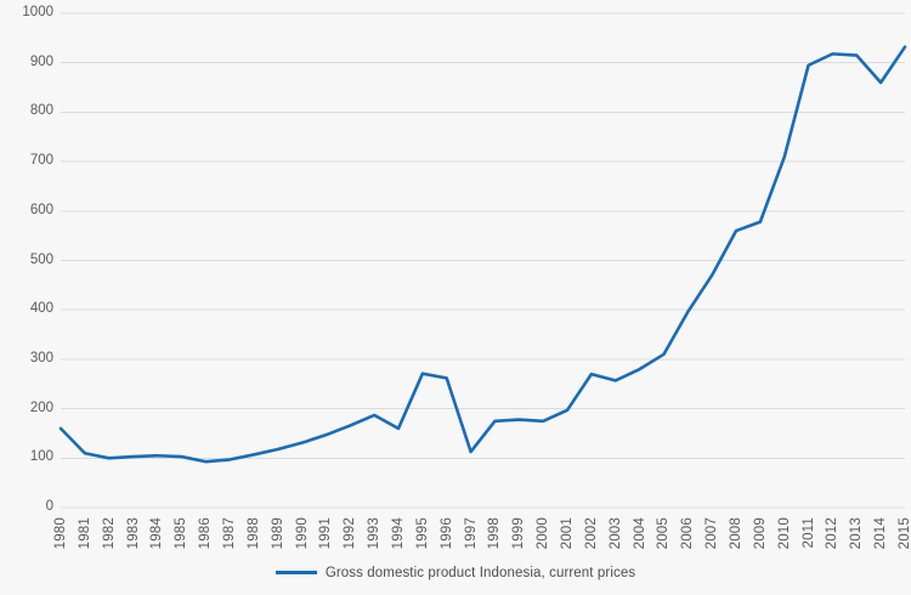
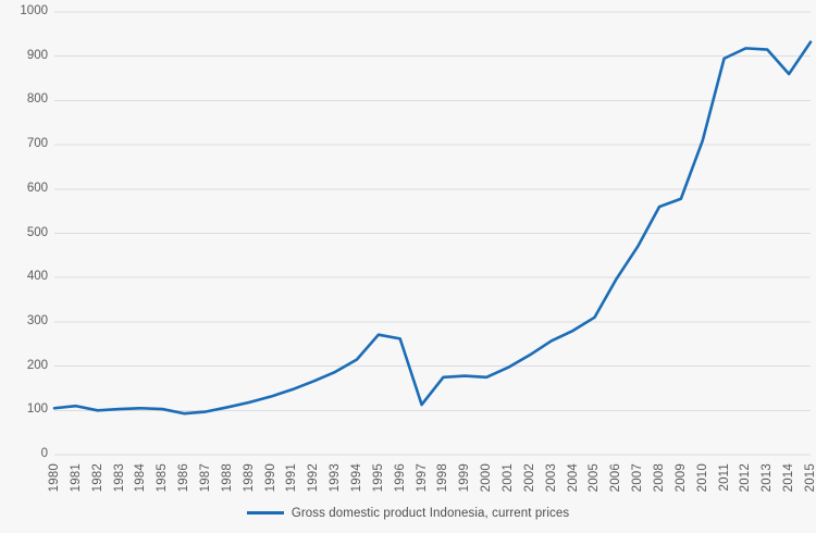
1980: 160 -> 100
1994: 160 -> 220
2002: 270 -> 220
